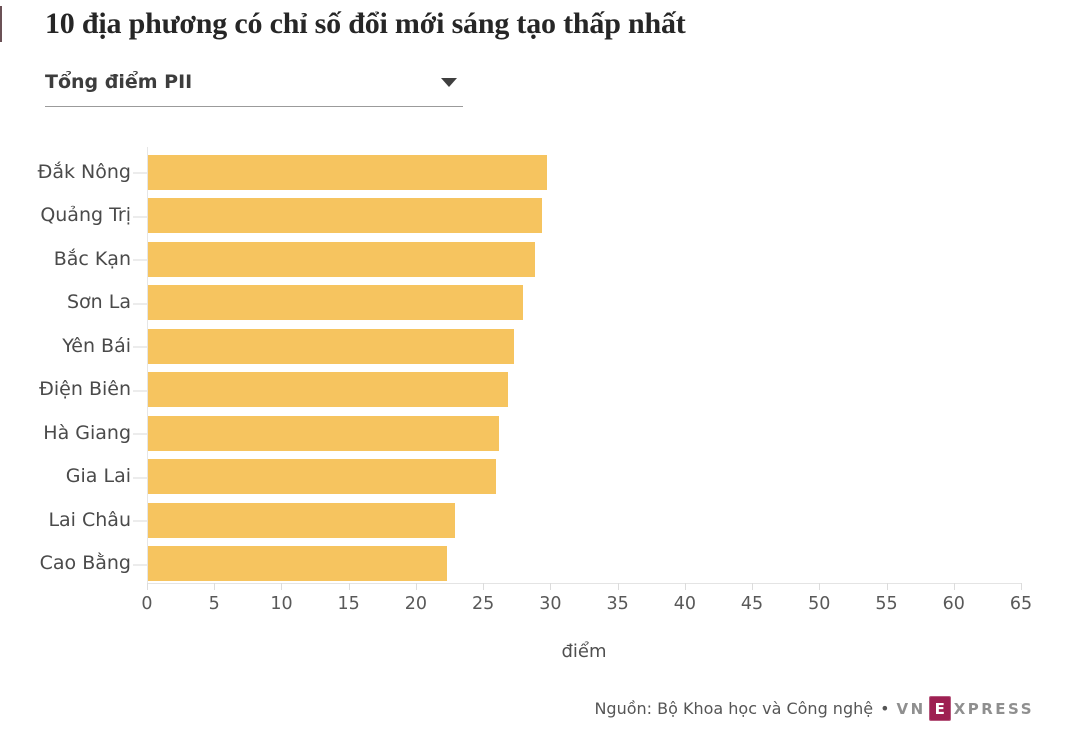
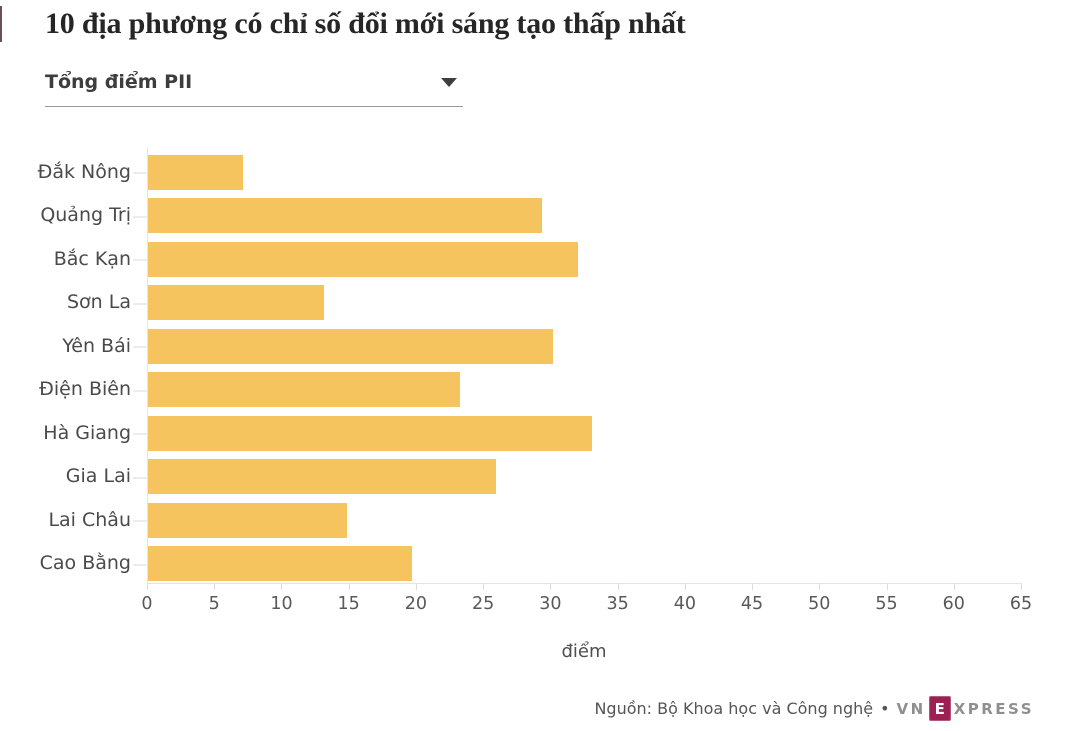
Đắk Nông: 29.7 -> 7.1
Bắc Kạn: 28.8 -> 32.0
Sơn La: 27.9 -> 13.1
Yên Bái: 27.2 -> 30.1
Điện Biên: 26.8 -> 23.2
Hà Giang: 26.1 -> 33.0
Lai Châu: 22.8 -> 14.8
Cao Bằng: 22.2 -> 19.6
